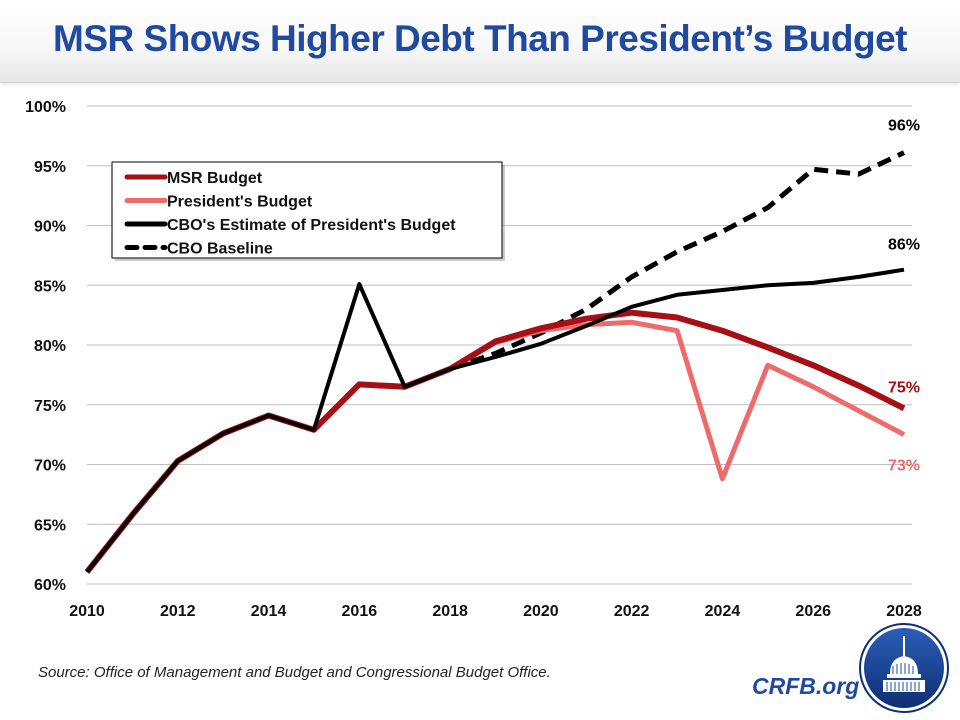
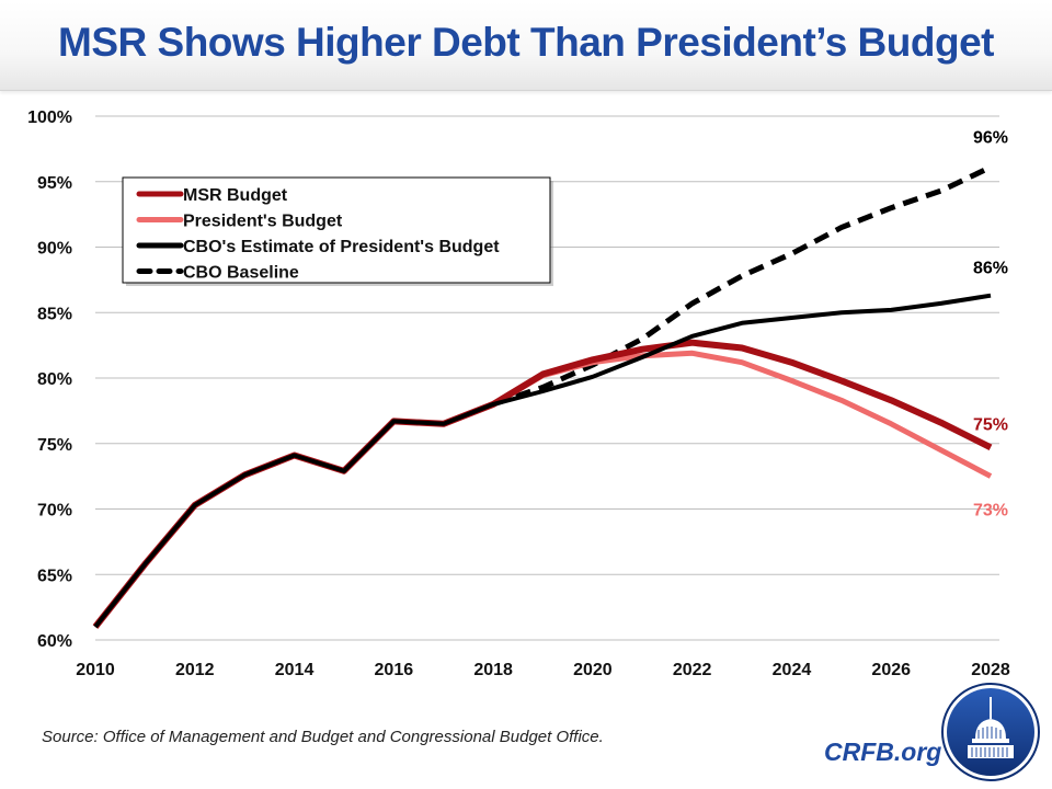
CBO's Estimate of President's Budget/2016: 85.1% -> 76.7%
President's Budget/2024: 68.8% -> 79.8%
CBO Baseline/2026: 94.7% -> 93.0%
